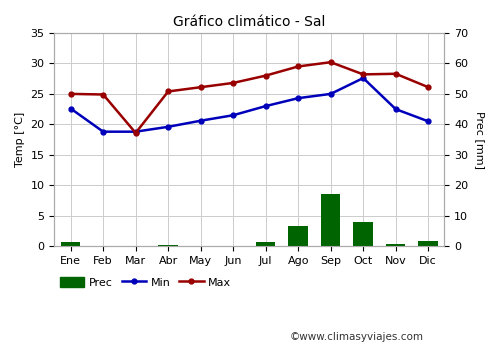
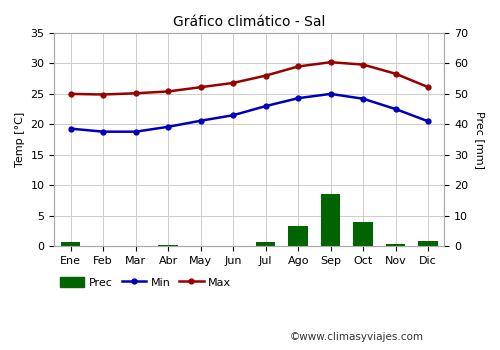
Min/Ene: 22.6 -> 19.3
Max/Mar: 18.6 -> 25.1
Min/Oct: 27.6 -> 24.2
Max/Oct: 28.2 -> 29.8
